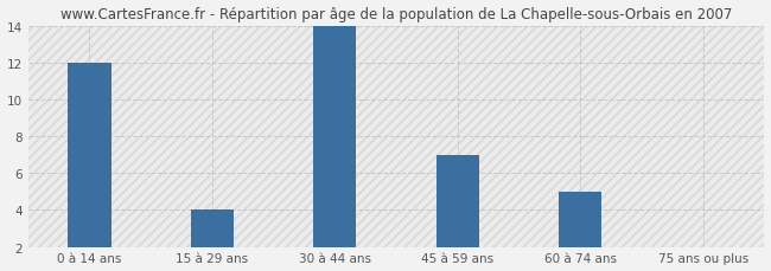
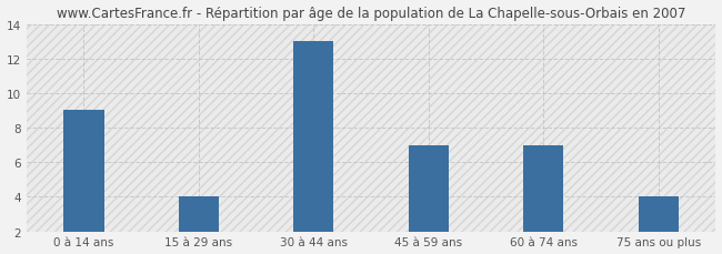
0 à 14 ans: 12 -> 9
30 à 44 ans: 14 -> 13
60 à 74 ans: 5 -> 7
75 ans ou plus: 2 -> 4
